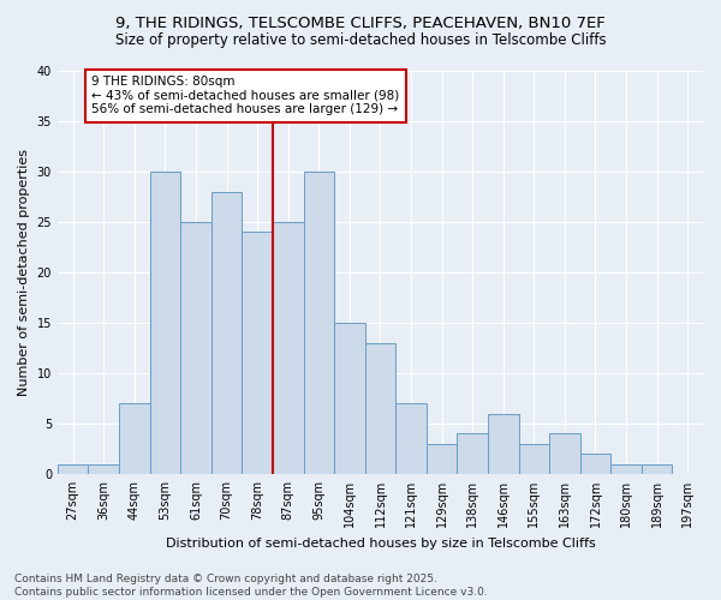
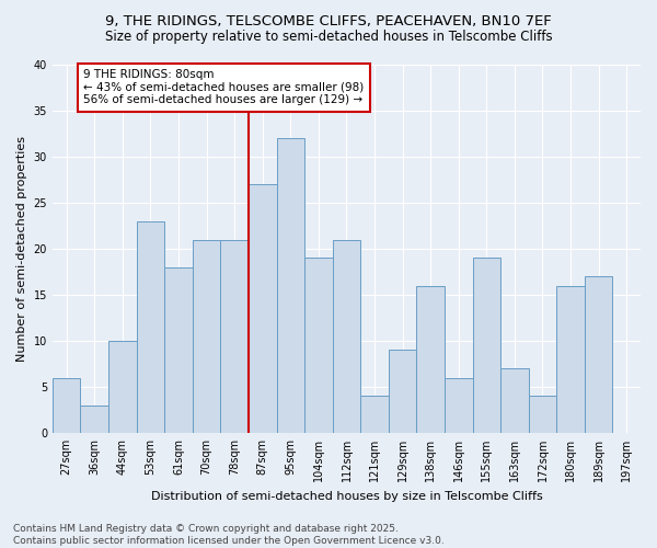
27sqm: 1 -> 6
36sqm: 1 -> 3
44sqm: 7 -> 10
53sqm: 30 -> 23
61sqm: 25 -> 18
70sqm: 28 -> 21
78sqm: 24 -> 21
87sqm: 25 -> 27
95sqm: 30 -> 32
104sqm: 15 -> 19
112sqm: 13 -> 21
121sqm: 7 -> 4
129sqm: 3 -> 9
138sqm: 4 -> 16
155sqm: 3 -> 19
163sqm: 4 -> 7
172sqm: 2 -> 4
180sqm: 1 -> 16
189sqm: 1 -> 17
